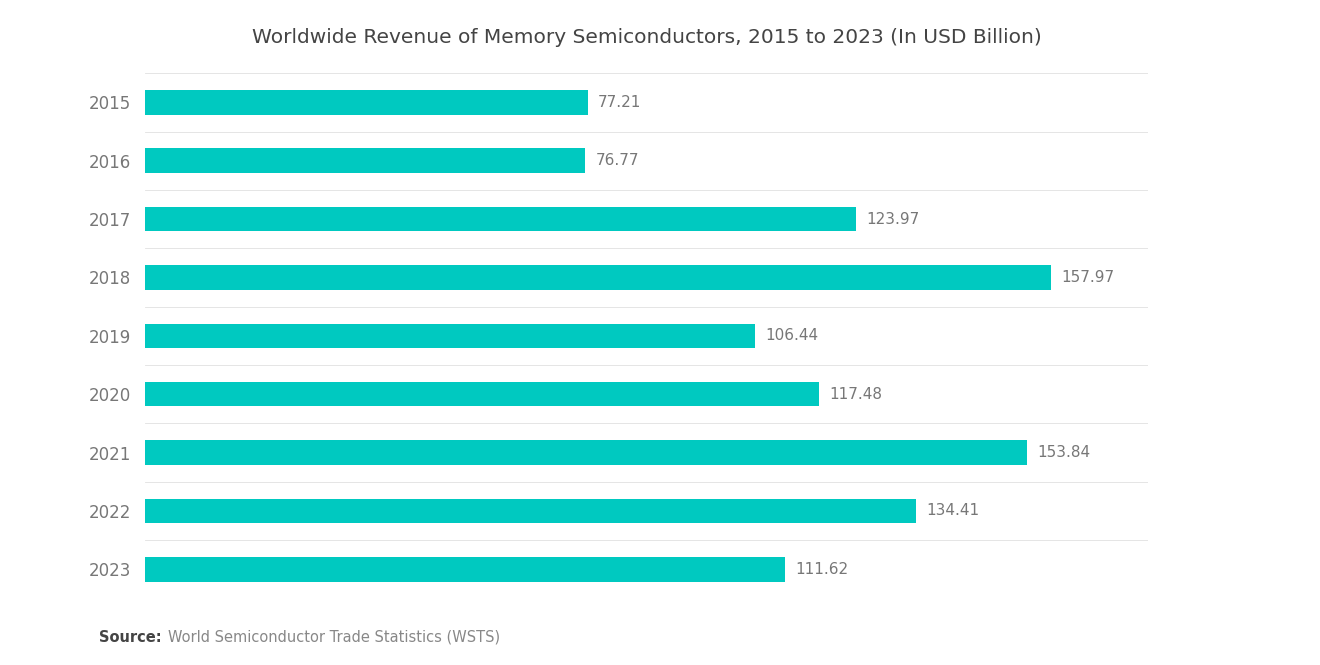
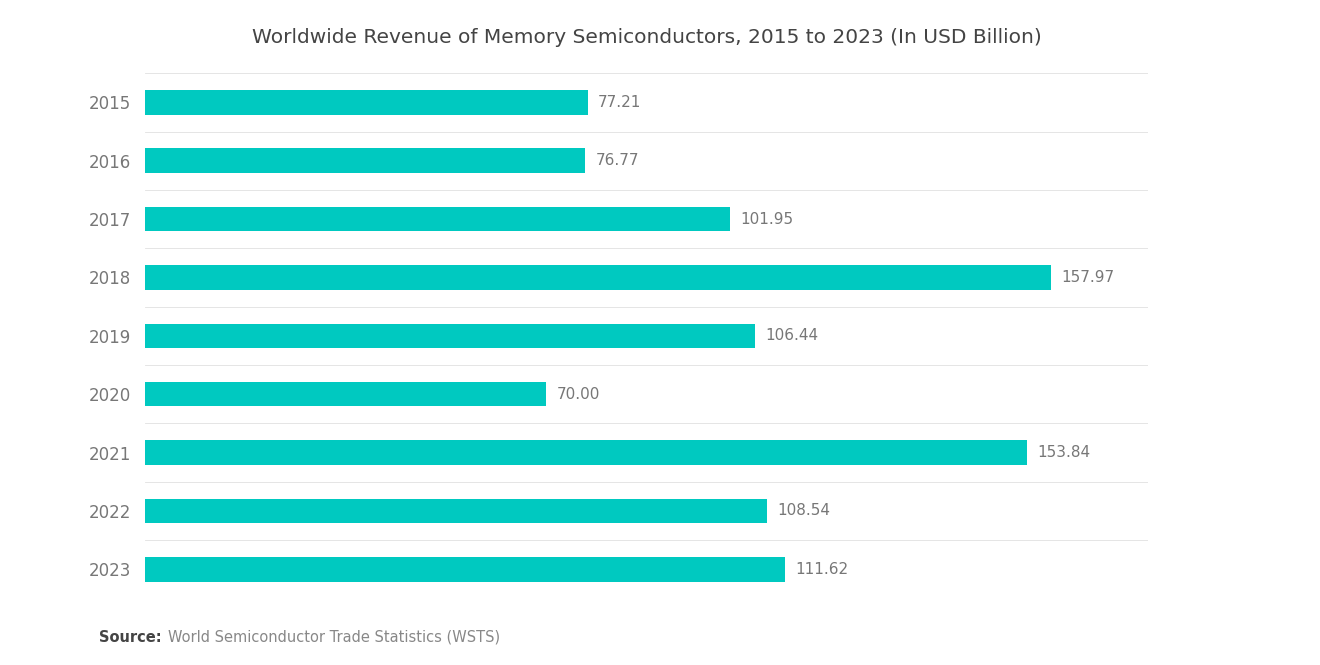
2017: 123.97 -> 101.95
2020: 117.48 -> 70.00
2022: 134.41 -> 108.54
